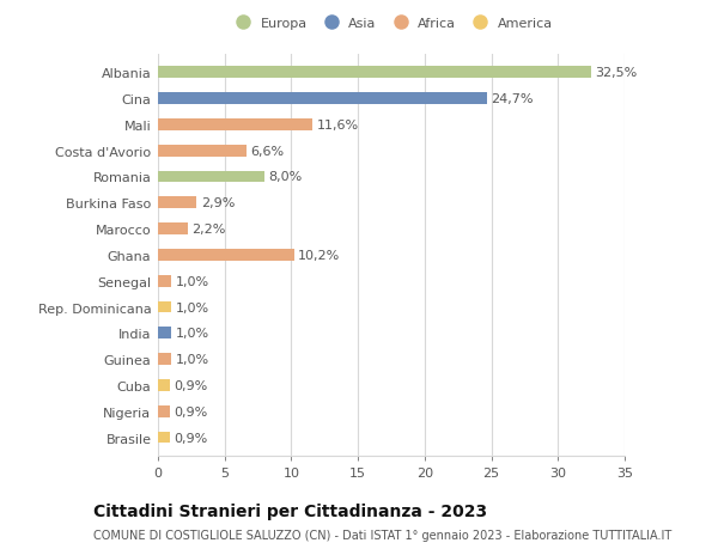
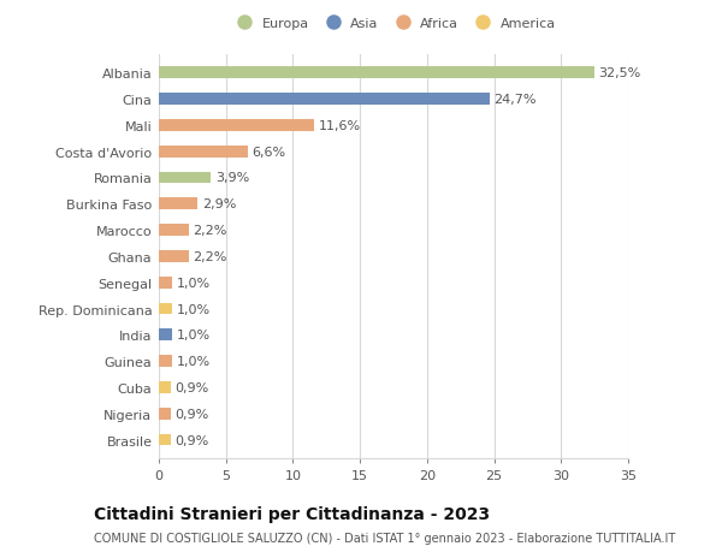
Romania: 8,0% -> 3,9%
Ghana: 10,2% -> 2,2%
